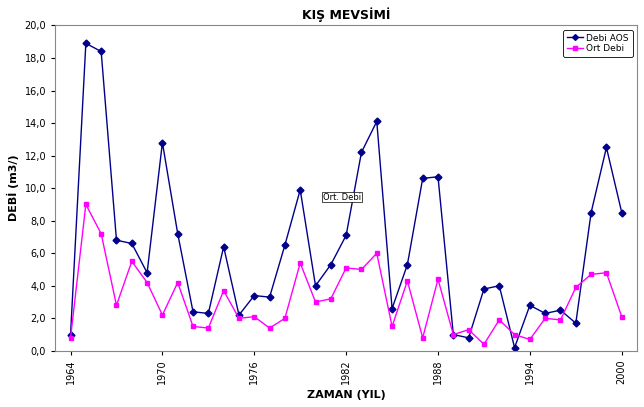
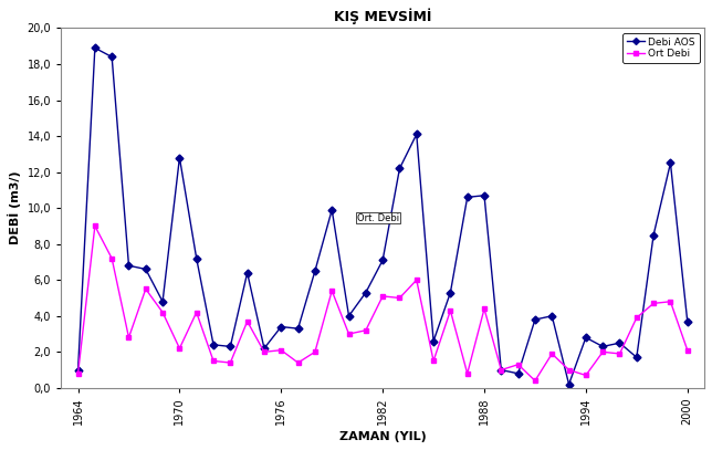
Debi AOS/2000: 8,5 -> 3,7
